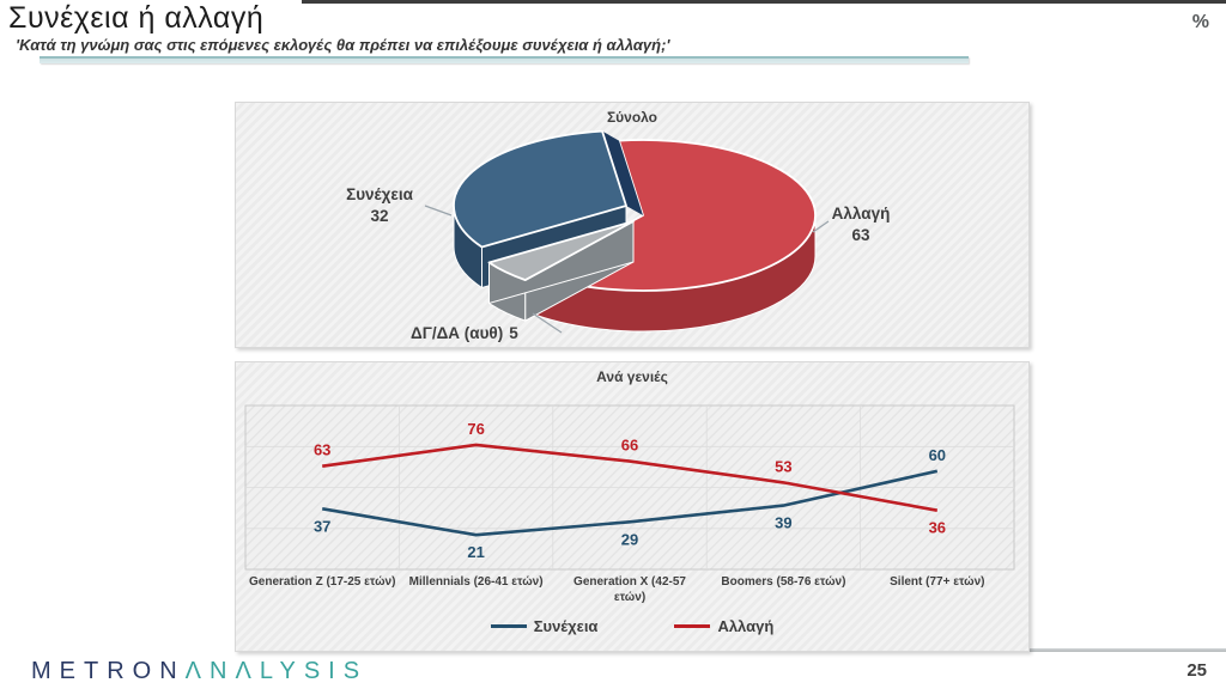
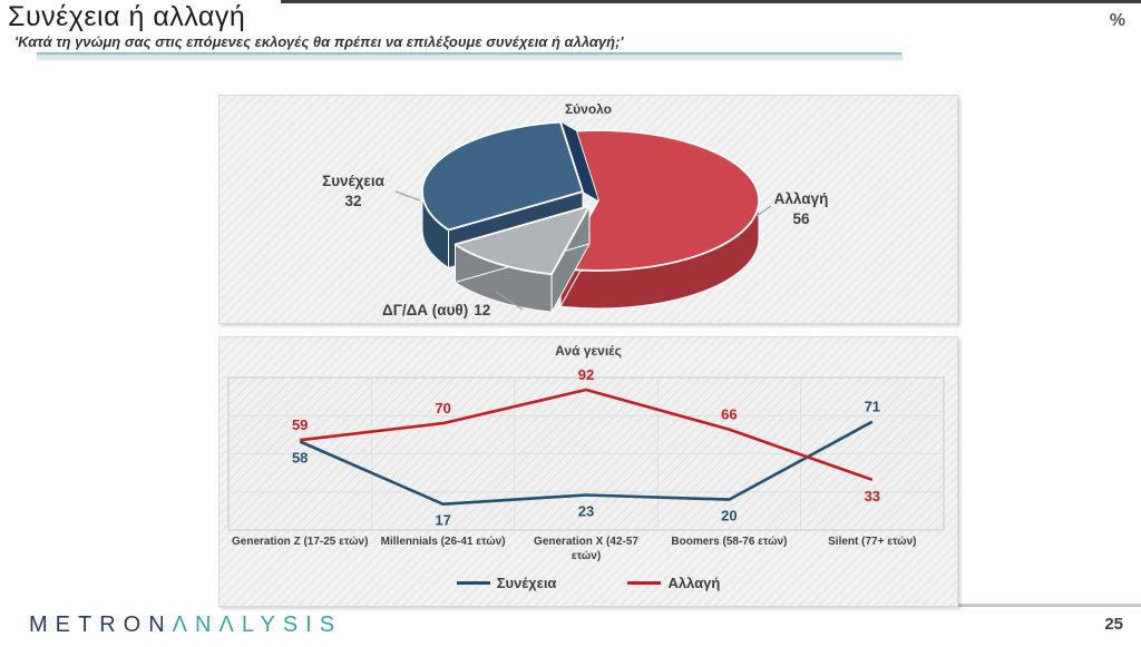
Σύνολο/Αλλαγή: 63 -> 56
Σύνολο/ΔΓ/ΔΑ (αυθ): 5 -> 12
Ανά γενιές/Συνέχεια/Generation Z (17-25 ετών): 37 -> 58
Ανά γενιές/Αλλαγή/Generation Z (17-25 ετών): 63 -> 59
Ανά γενιές/Συνέχεια/Millennials (26-41 ετών): 21 -> 17
Ανά γενιές/Αλλαγή/Millennials (26-41 ετών): 76 -> 70
Ανά γενιές/Συνέχεια/Generation X (42-57 ετών): 29 -> 23
Ανά γενιές/Αλλαγή/Generation X (42-57 ετών): 66 -> 92
Ανά γενιές/Συνέχεια/Boomers (58-76 ετών): 39 -> 20
Ανά γενιές/Αλλαγή/Boomers (58-76 ετών): 53 -> 66
Ανά γενιές/Συνέχεια/Silent (77+ ετών): 60 -> 71
Ανά γενιές/Αλλαγή/Silent (77+ ετών): 36 -> 33
